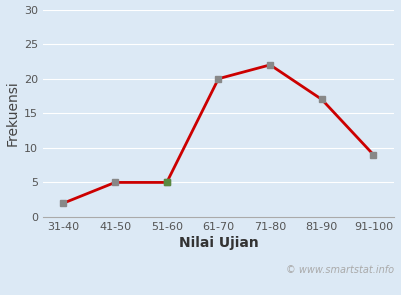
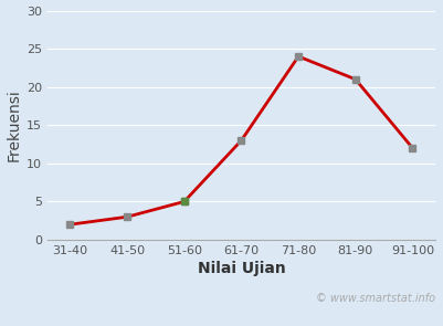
41-50: 5 -> 3
61-70: 20 -> 13
71-80: 22 -> 24
81-90: 17 -> 21
91-100: 9 -> 12
